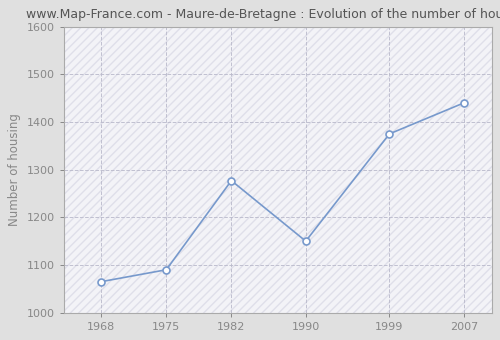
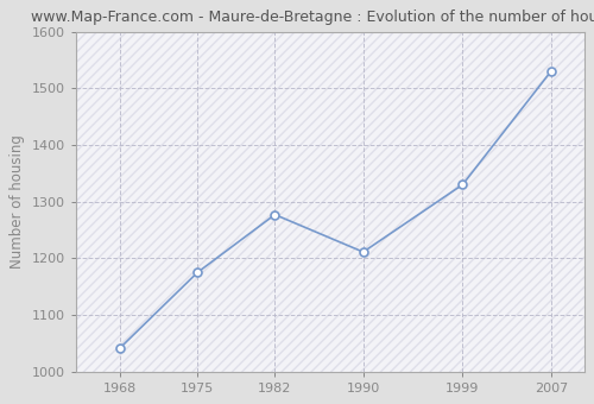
1968: 1065 -> 1042
1975: 1090 -> 1175
1990: 1150 -> 1211
1999: 1375 -> 1330
2007: 1440 -> 1530
